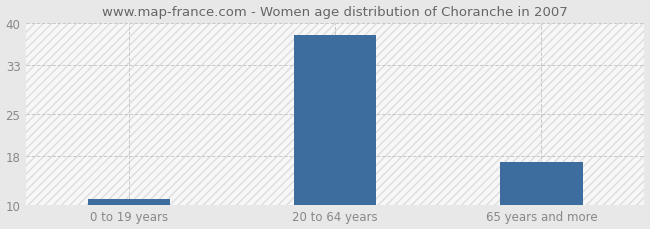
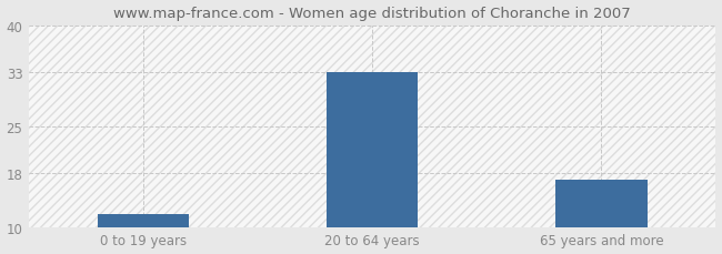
0 to 19 years: 11 -> 12
20 to 64 years: 38 -> 33
